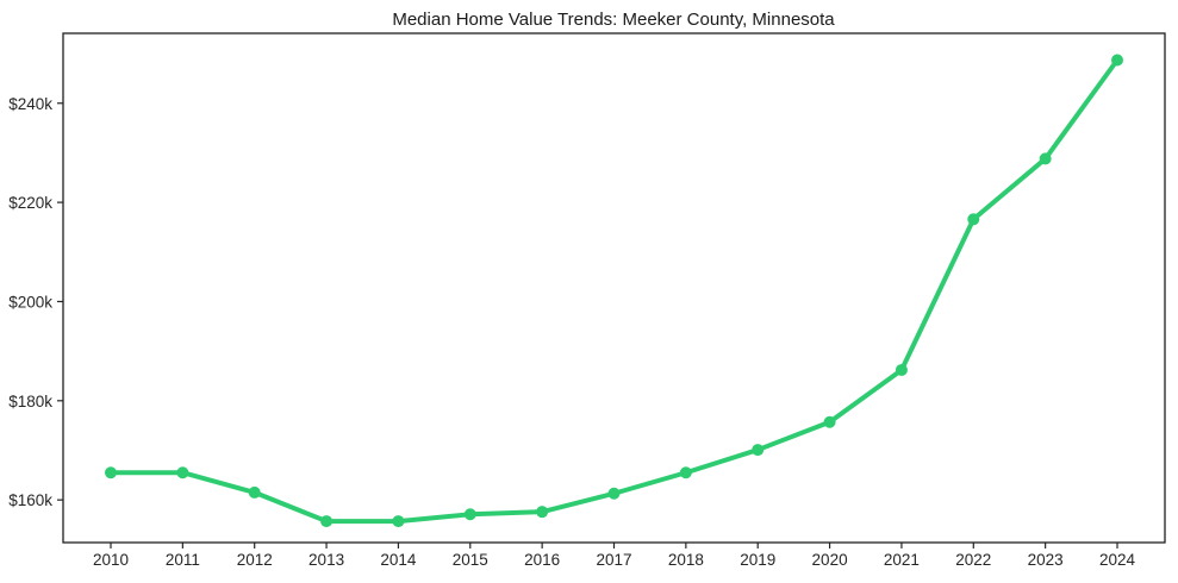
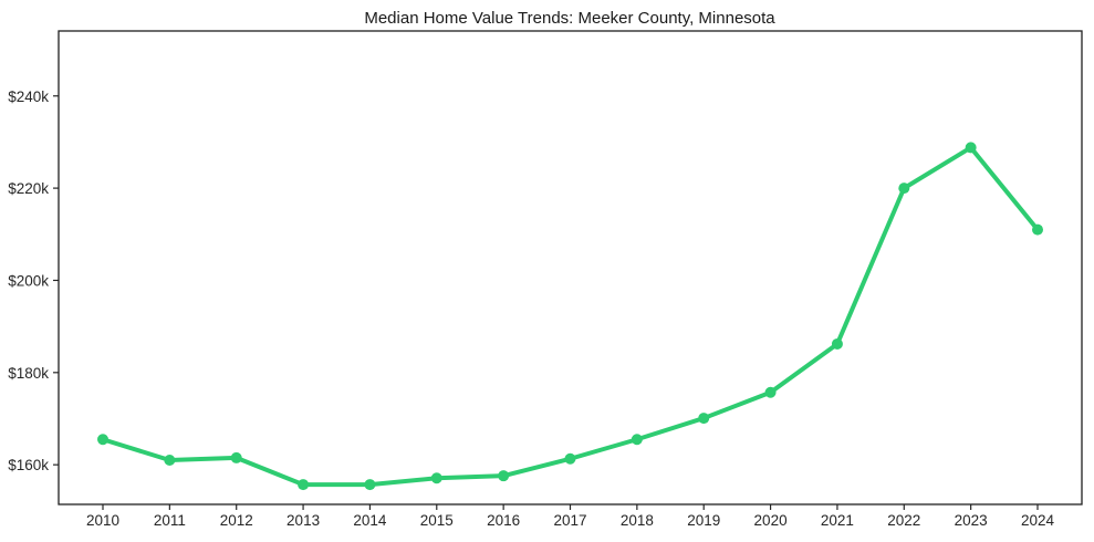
2011: $166k -> $161k
2022: $217k -> $220k
2024: $249k -> $211k
